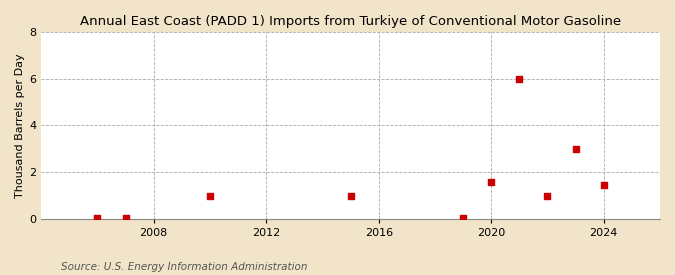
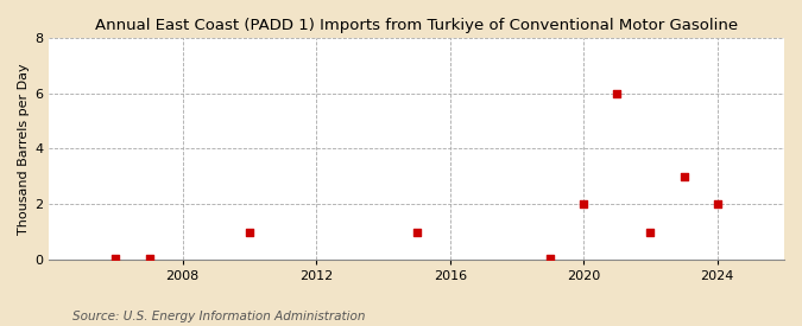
2020: 1.60 -> 2.00
2024: 1.45 -> 2.00
